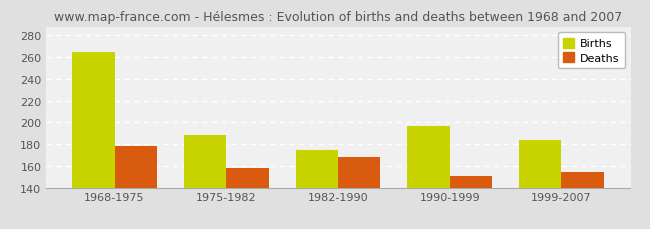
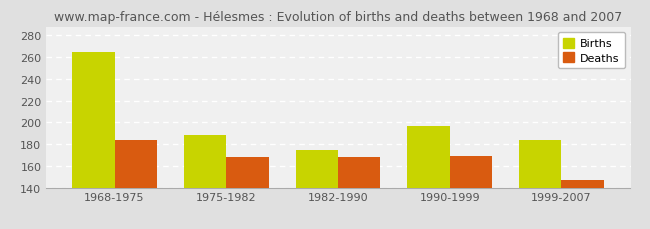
Deaths/1968-1975: 178 -> 184
Deaths/1975-1982: 158 -> 168
Deaths/1990-1999: 151 -> 169
Deaths/1999-2007: 154 -> 147
